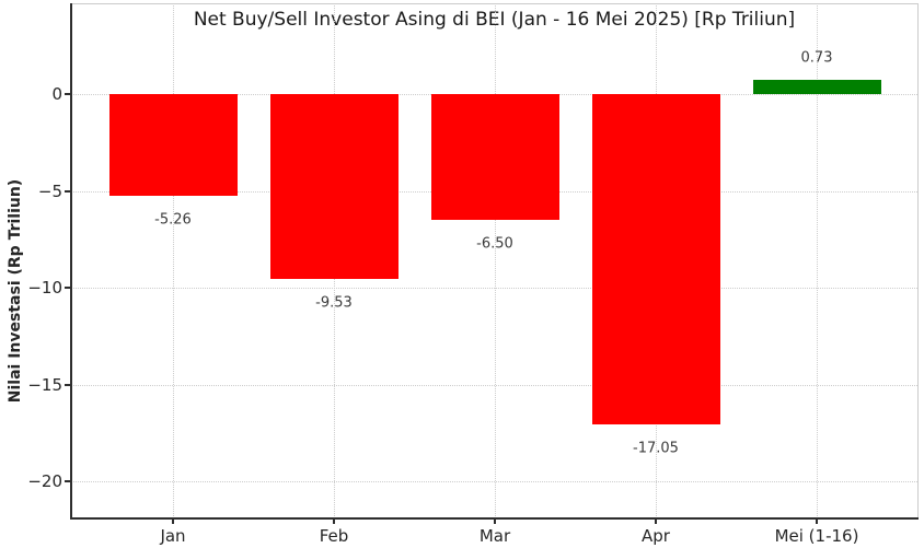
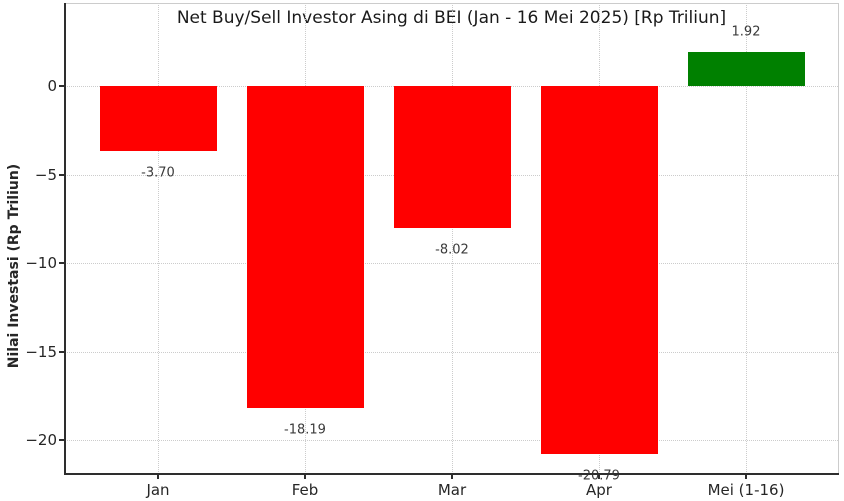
Jan: -5.26 -> -3.70
Feb: -9.53 -> -18.19
Mar: -6.50 -> -8.02
Apr: -17.05 -> -20.79
Mei (1-16): 0.73 -> 1.92
